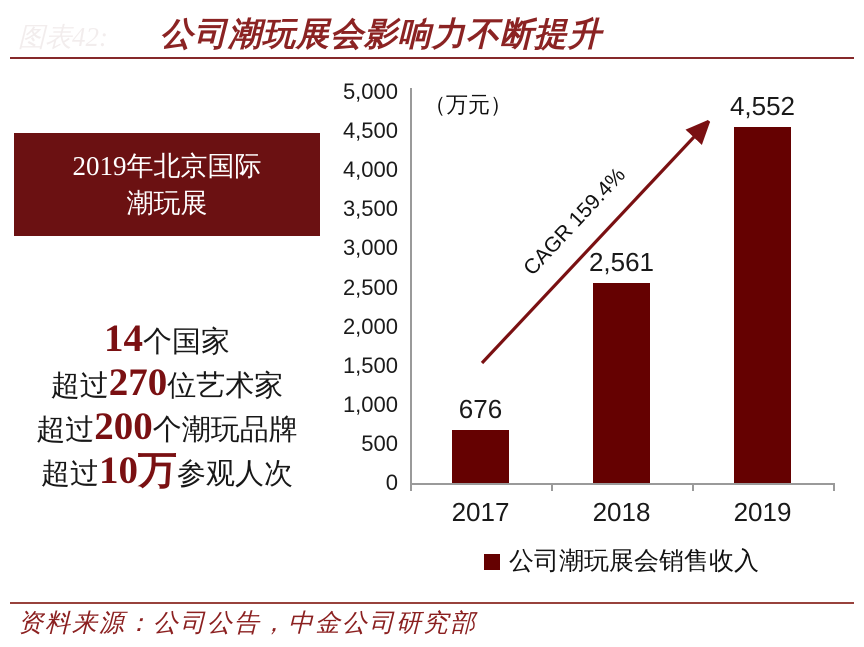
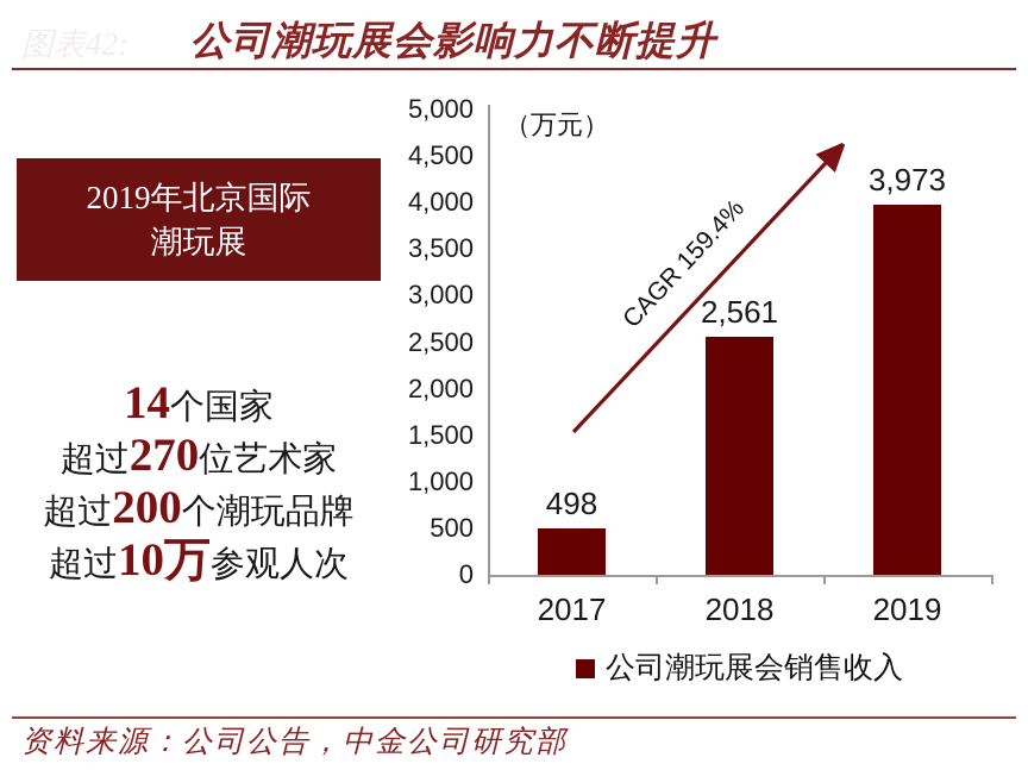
2017: 676 -> 498
2019: 4,552 -> 3,973
